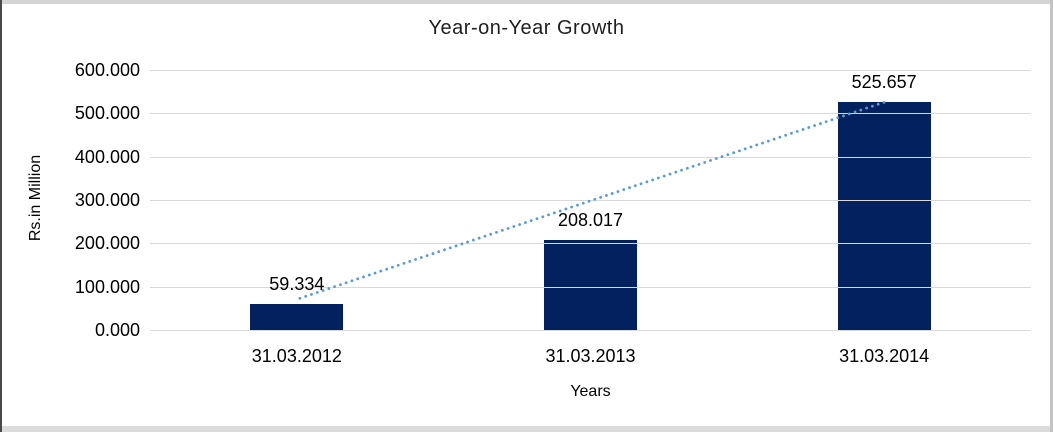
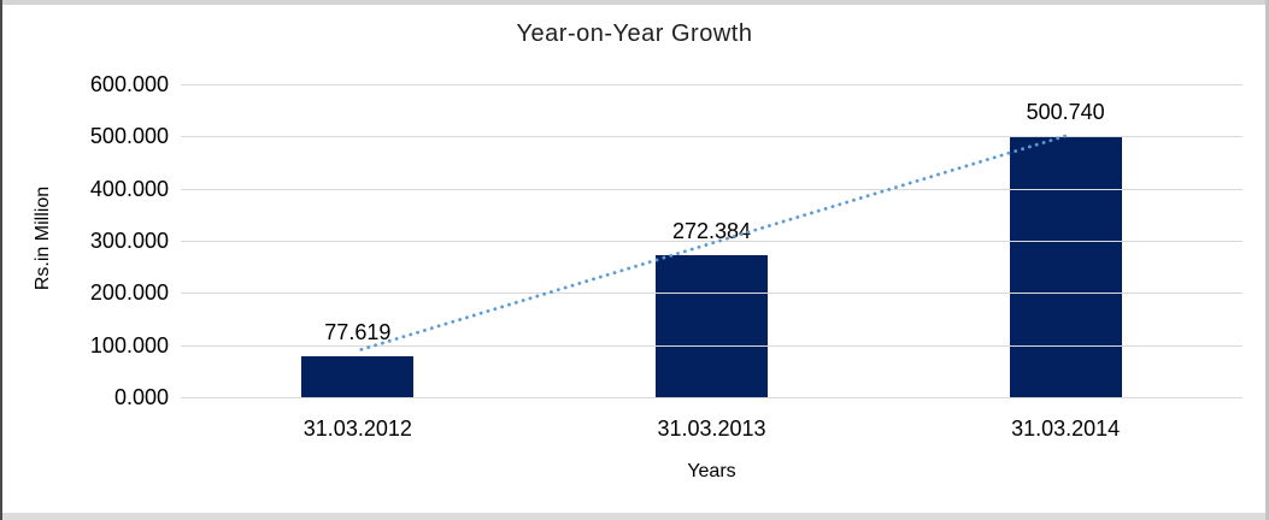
31.03.2012: 59.334 -> 77.619
31.03.2013: 208.017 -> 272.384
31.03.2014: 525.657 -> 500.740
